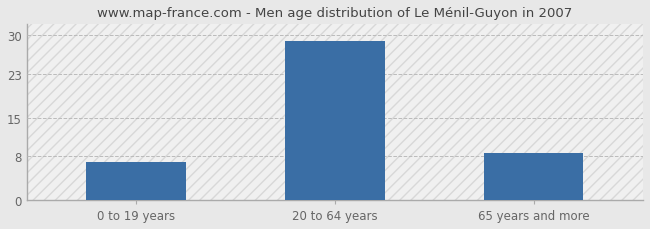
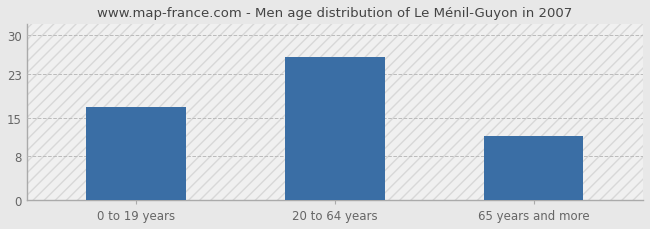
0 to 19 years: 7.0 -> 17.0
20 to 64 years: 29.0 -> 26.0
65 years and more: 8.5 -> 11.6
